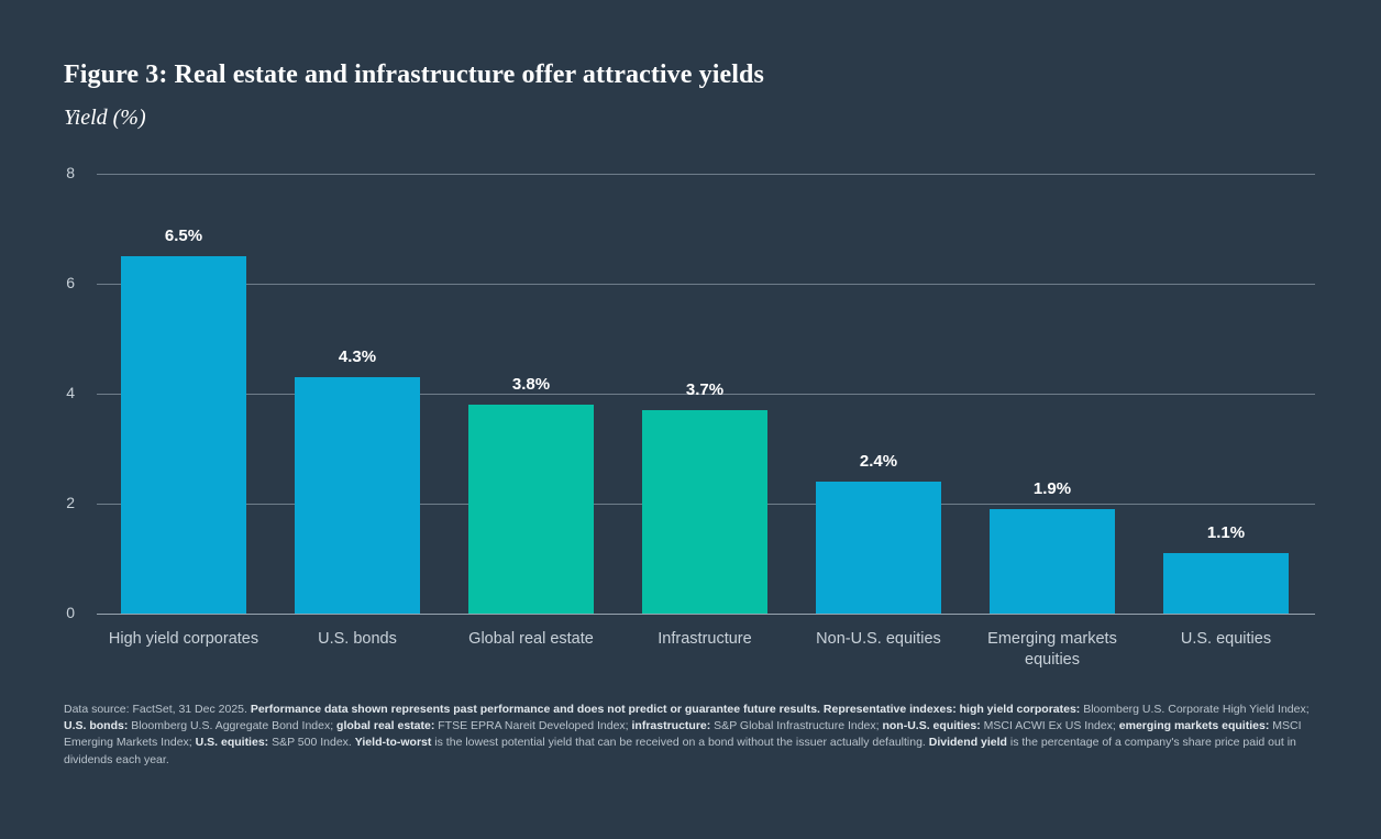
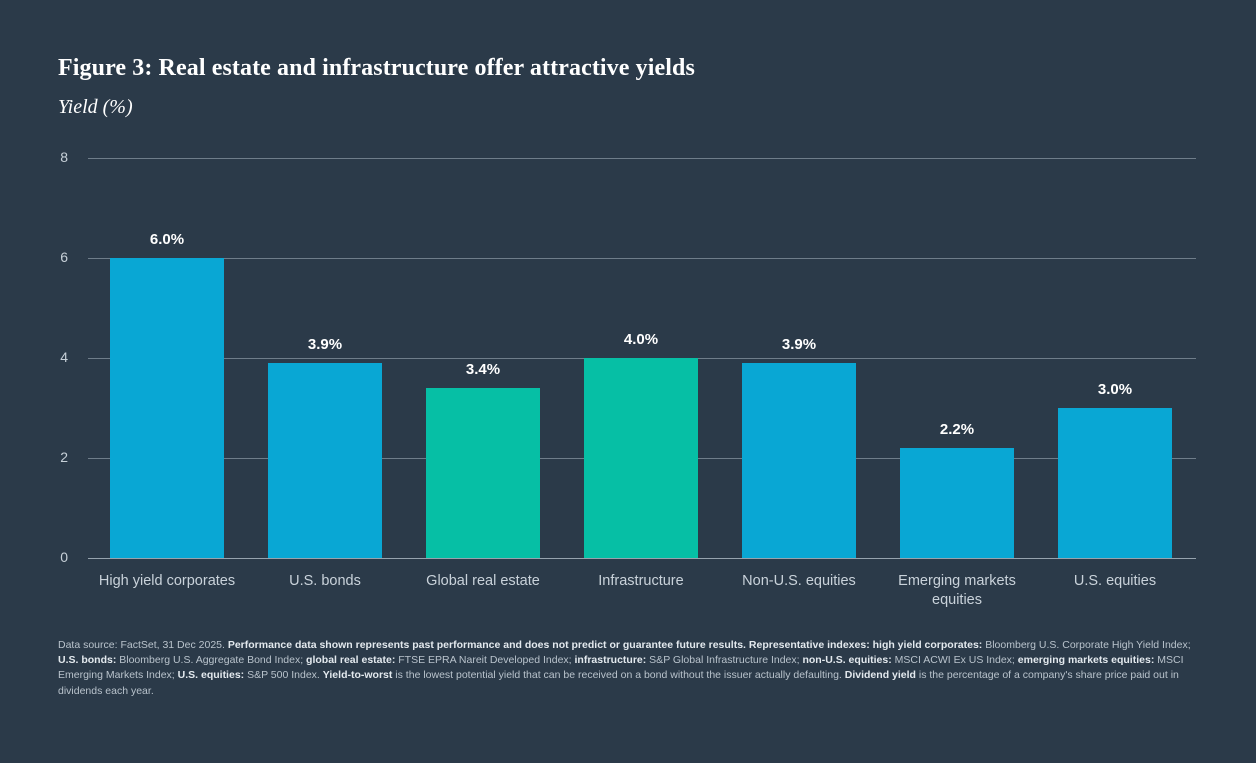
High yield corporates: 6.5% -> 6.0%
U.S. bonds: 4.3% -> 3.9%
Global real estate: 3.8% -> 3.4%
Infrastructure: 3.7% -> 4.0%
Non-U.S. equities: 2.4% -> 3.9%
Emerging markets equities: 1.9% -> 2.2%
U.S. equities: 1.1% -> 3.0%
